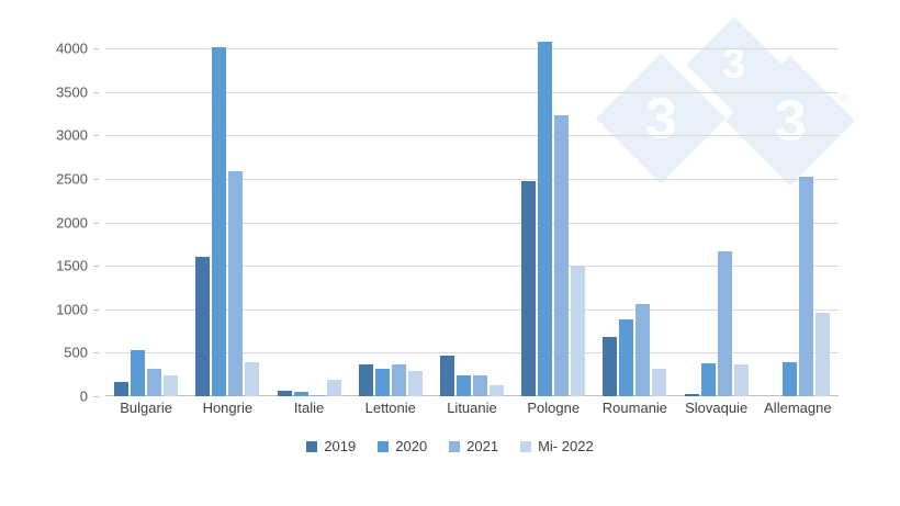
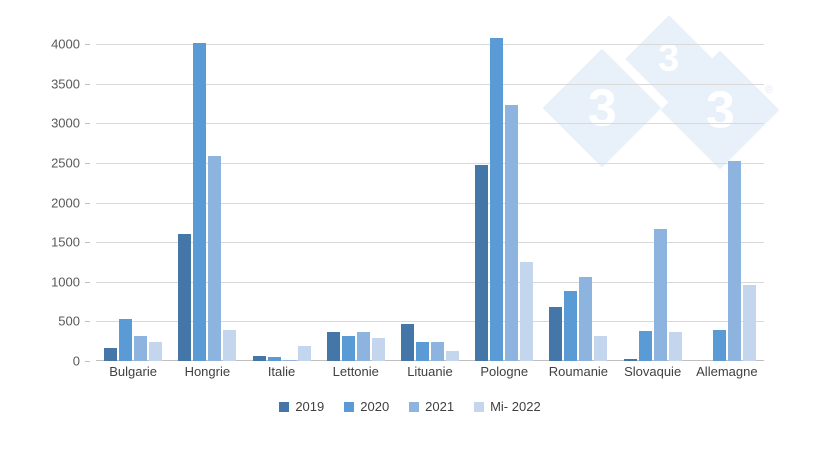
Mi- 2022/Pologne: 1500 -> 1300
